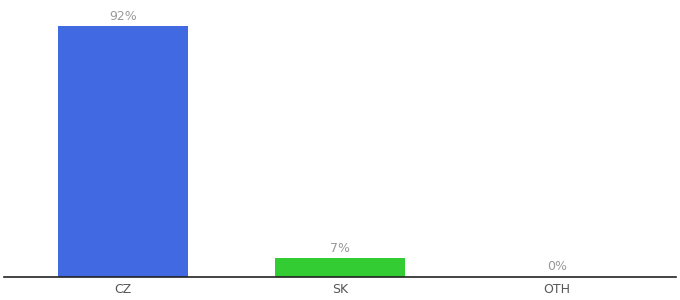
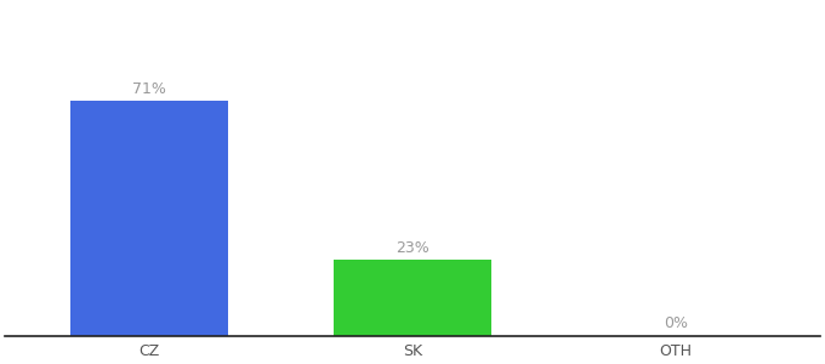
CZ: 92% -> 71%
SK: 7% -> 23%
